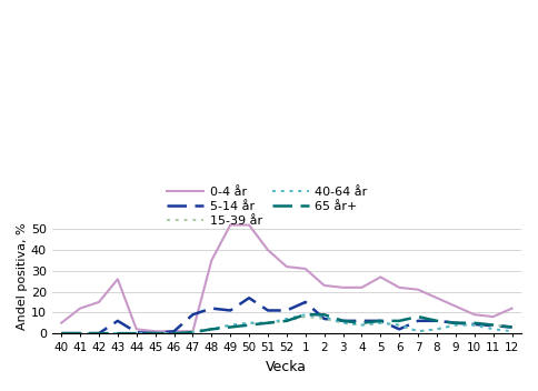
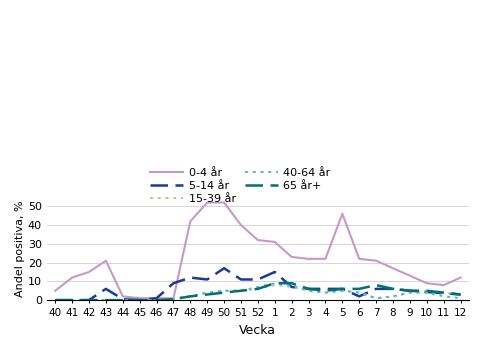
0-4 år/43: 26 -> 21
0-4 år/48: 35 -> 42
0-4 år/5: 27 -> 46
